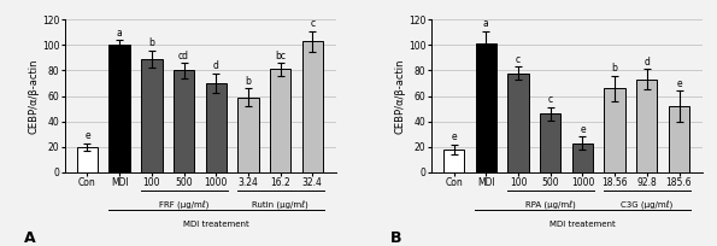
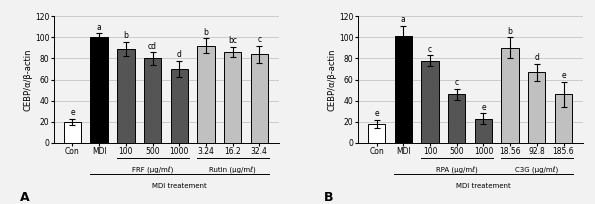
3.24: 59 -> 92
16.2: 81 -> 86
32.4: 103 -> 84
18.56: 66 -> 90
92.8: 73 -> 67
185.6: 52 -> 46
